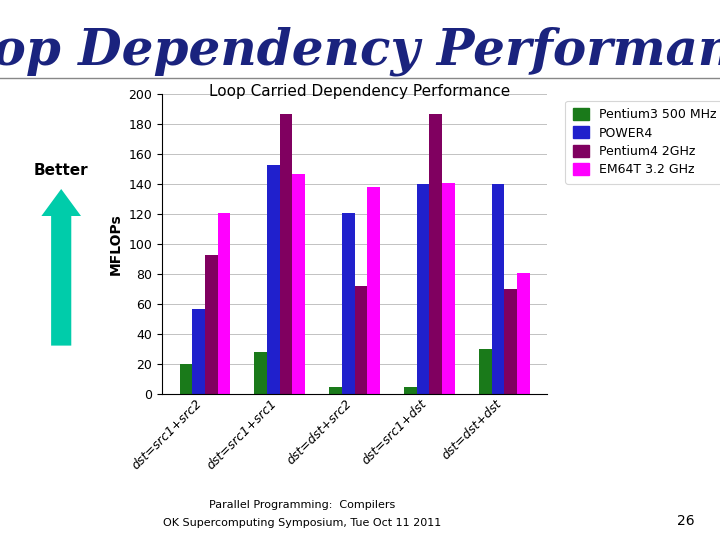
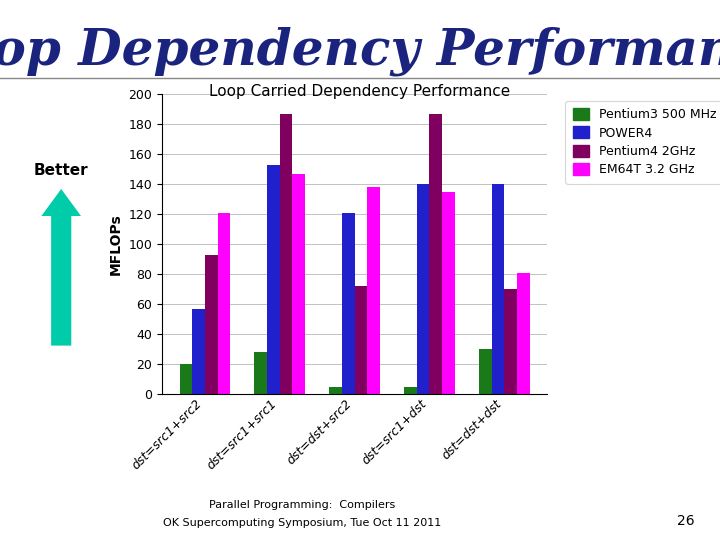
EM64T 3.2 GHz/dst=src1+dst: 141 -> 135
